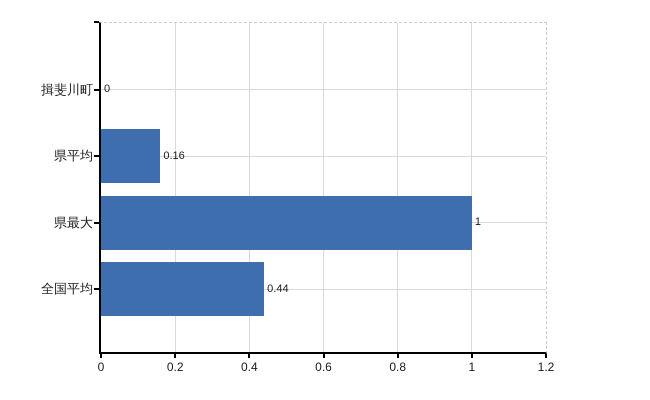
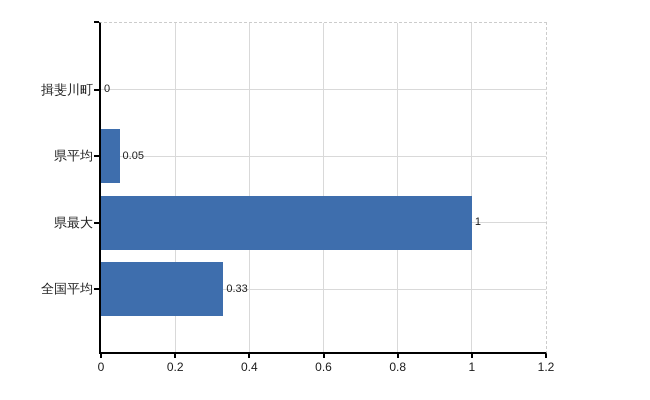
県平均: 0.16 -> 0.05
全国平均: 0.44 -> 0.33
